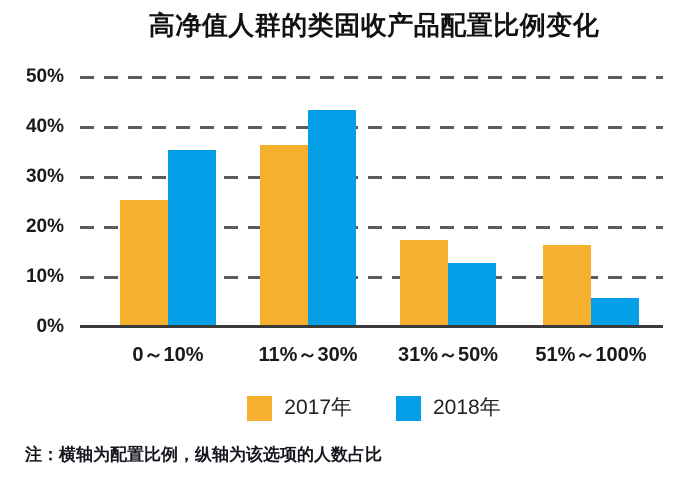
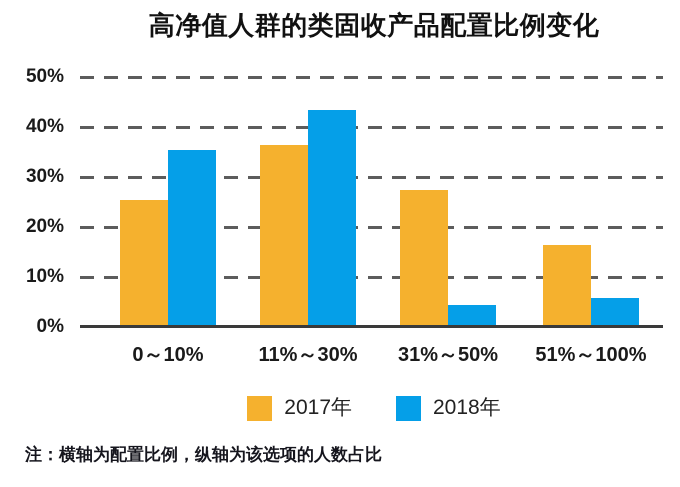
2017年/31%～50%: 17% -> 27%
2018年/31%～50%: 12% -> 4%
